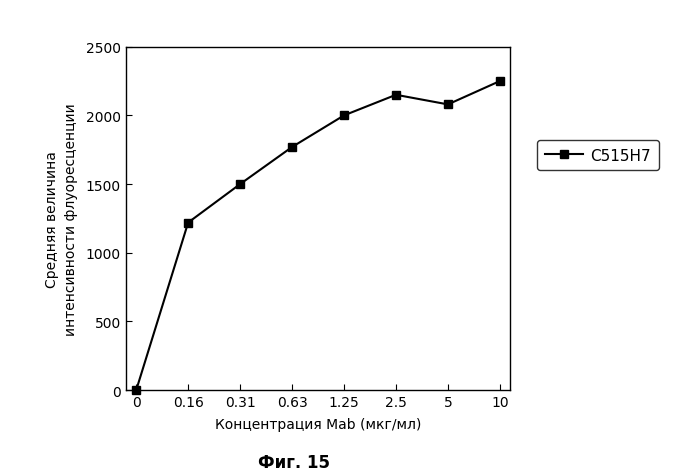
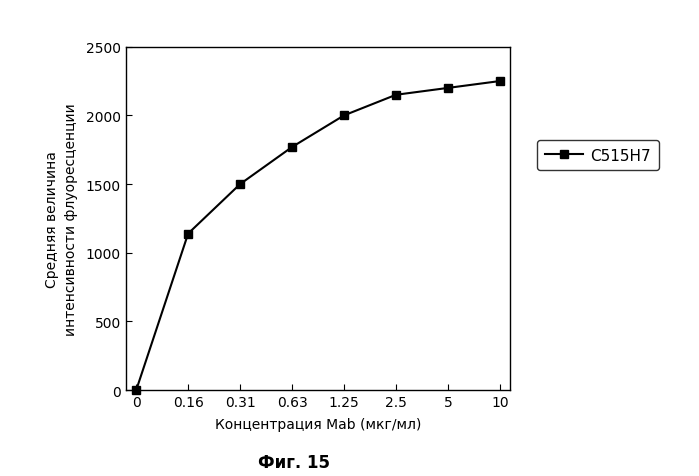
0.16: 1220 -> 1140
5: 2080 -> 2200
